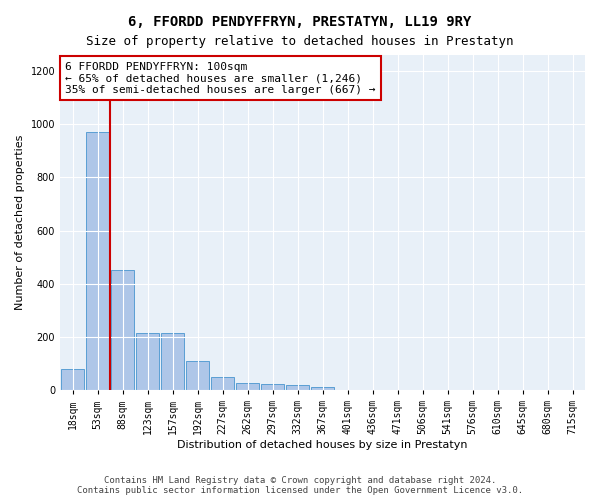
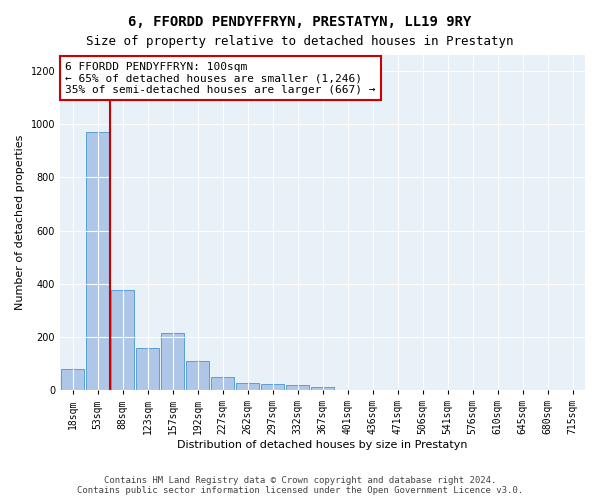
88sqm: 450 -> 375
123sqm: 215 -> 160
